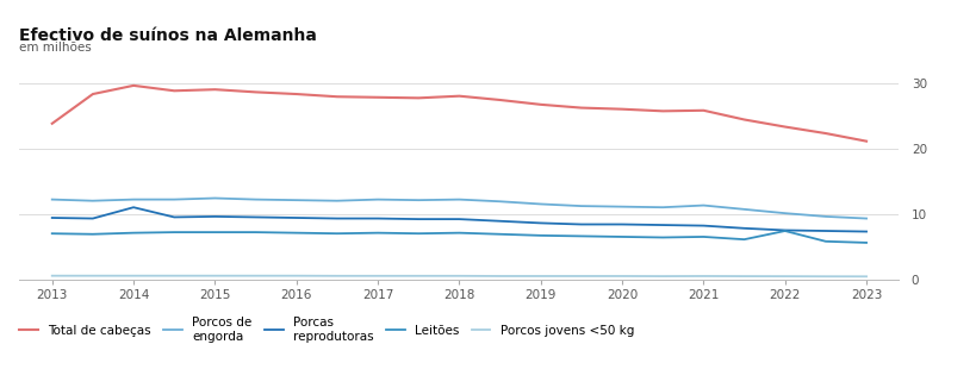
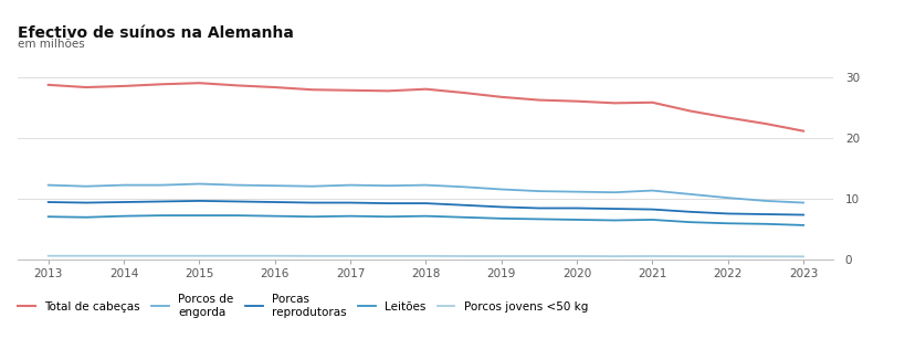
Total de cabeças/2013: 23.8 -> 28.7
Total de cabeças/2014: 29.6 -> 28.5
Porcas reprodutoras/2014: 11.0 -> 9.4
Leitões/2022: 7.4 -> 5.9
